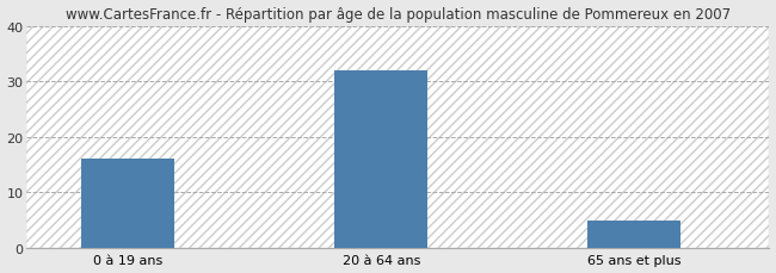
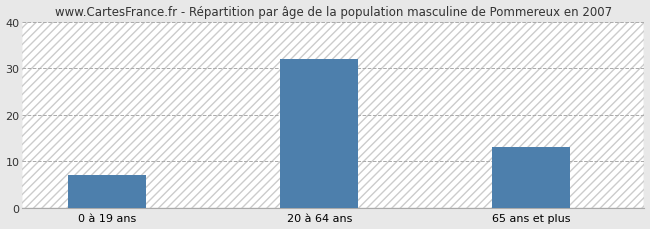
0 à 19 ans: 16 -> 7
65 ans et plus: 5 -> 13
